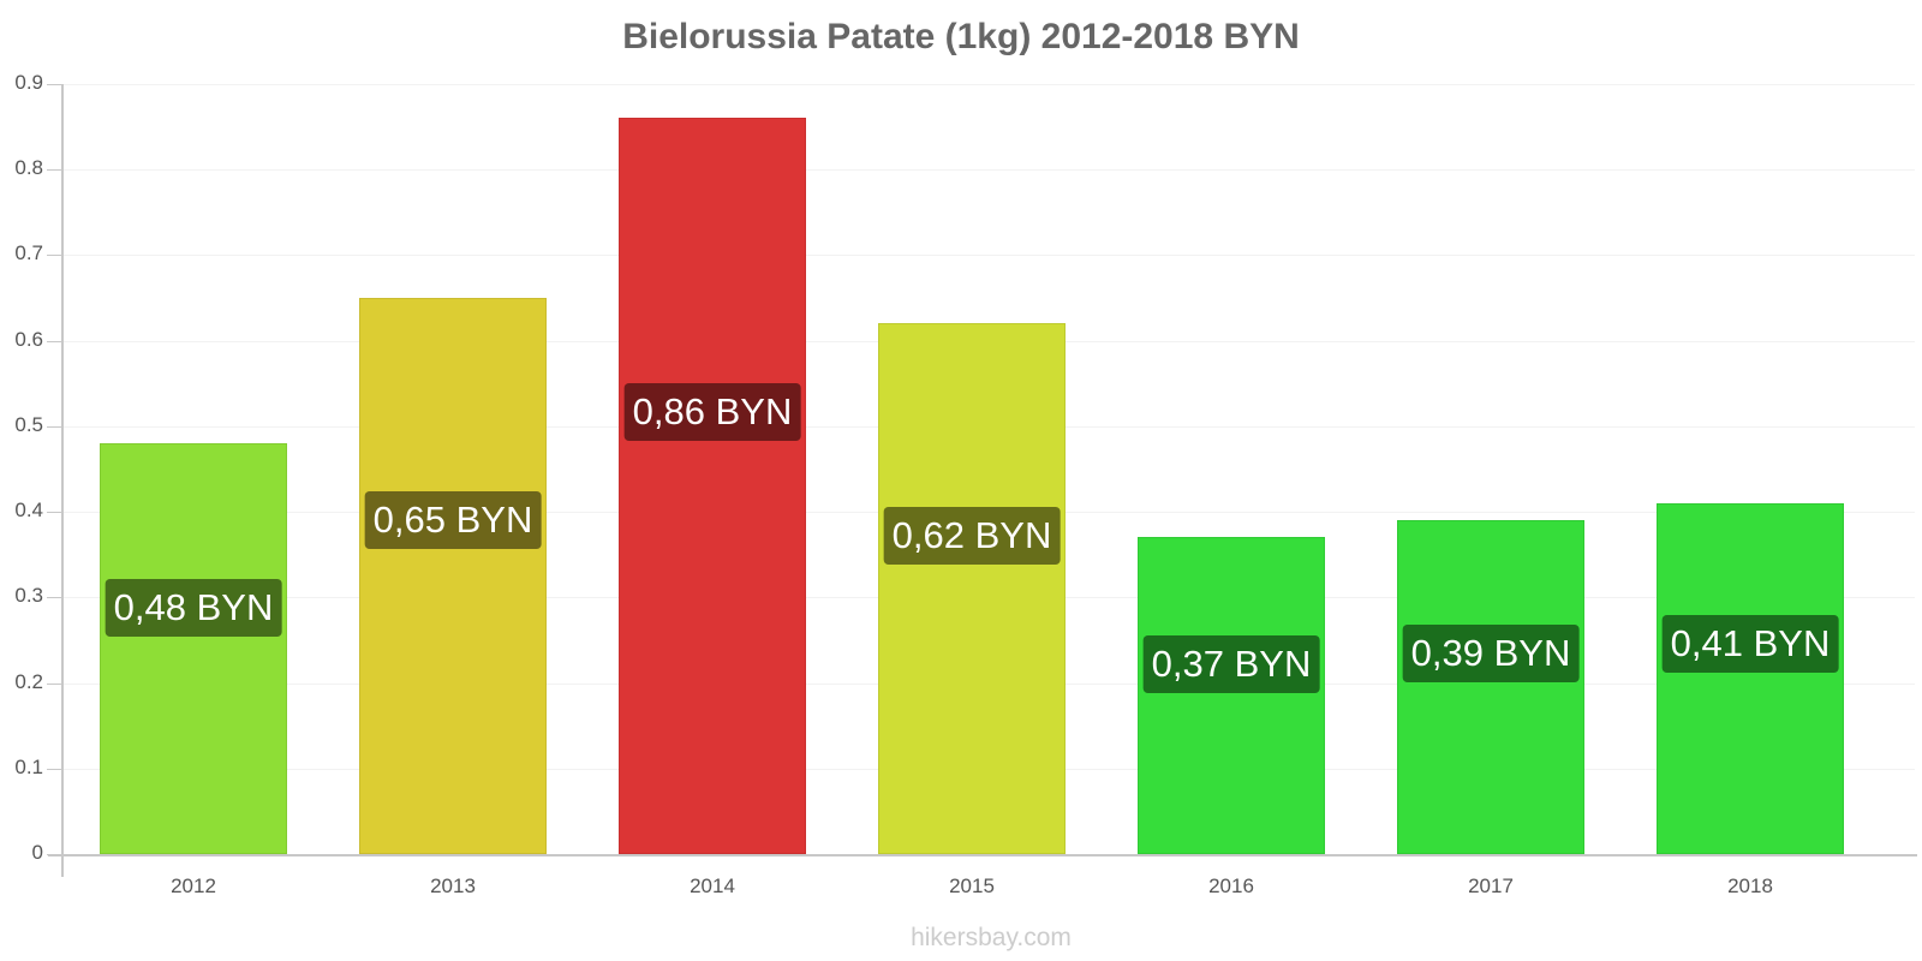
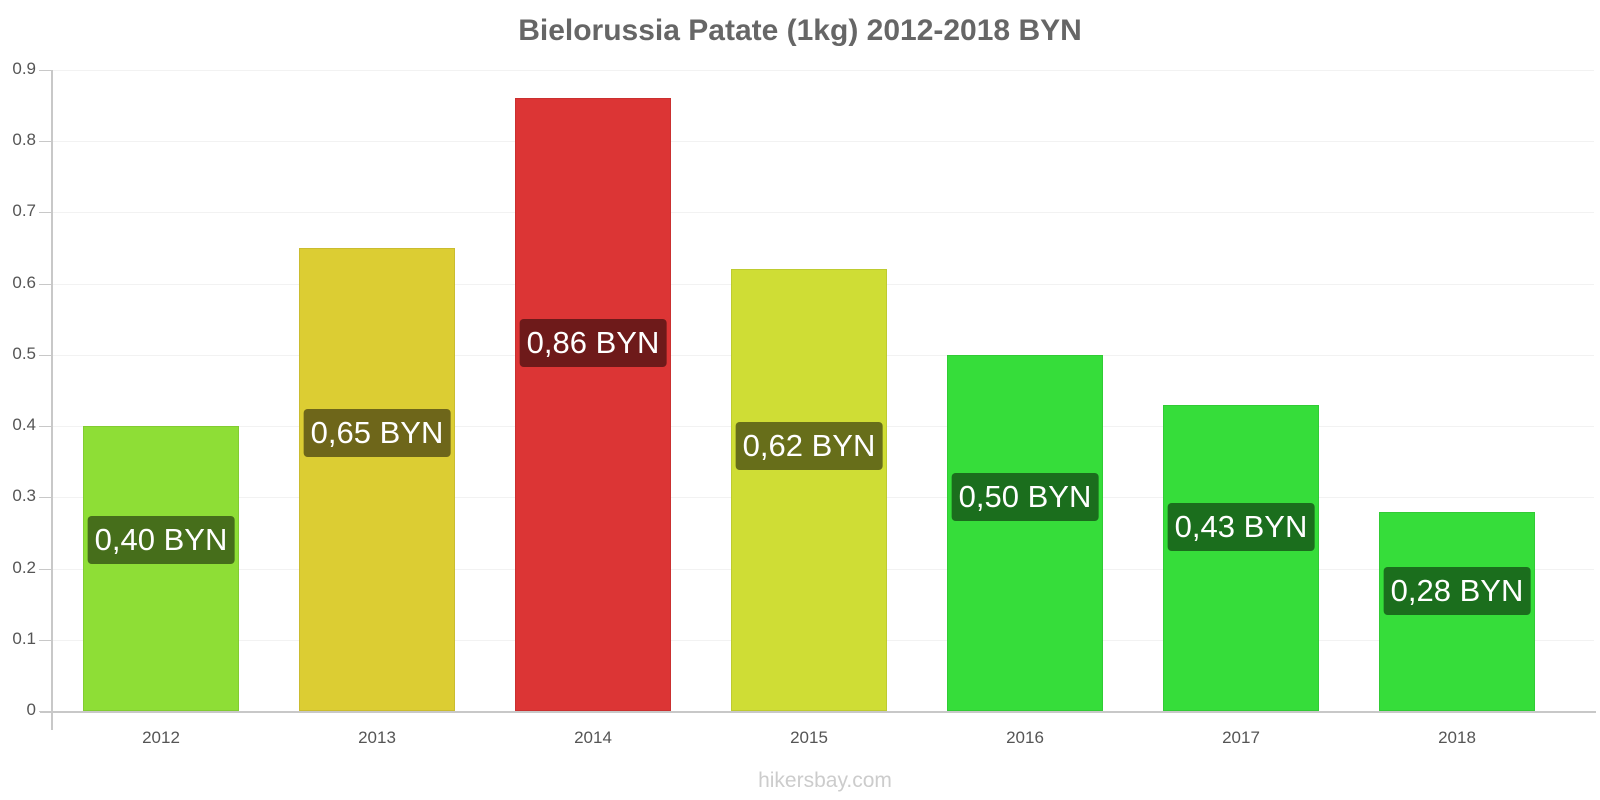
2012: 0,48 -> 0,40
2016: 0,37 -> 0,50
2017: 0,39 -> 0,43
2018: 0,41 -> 0,28
